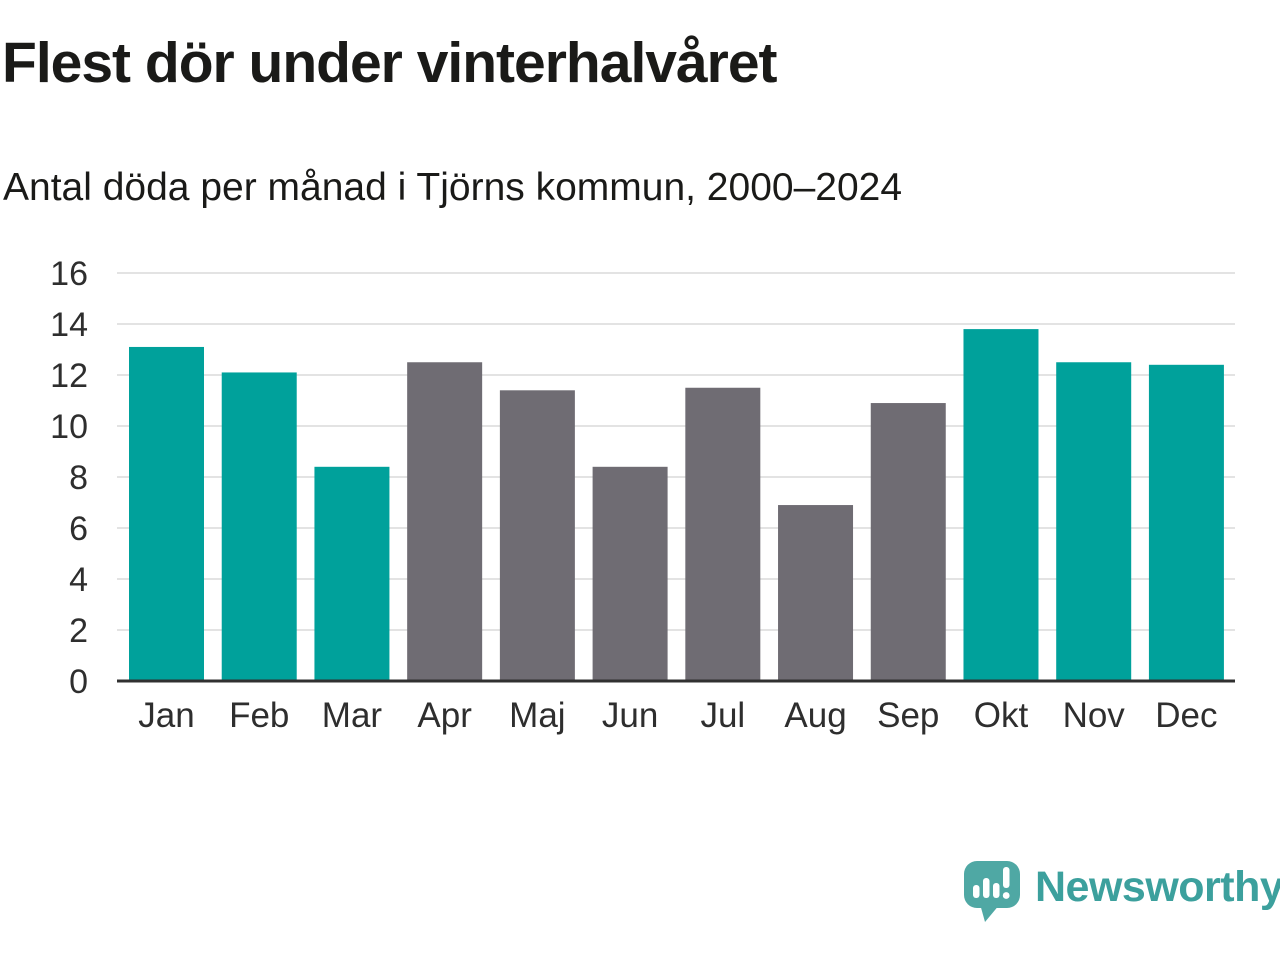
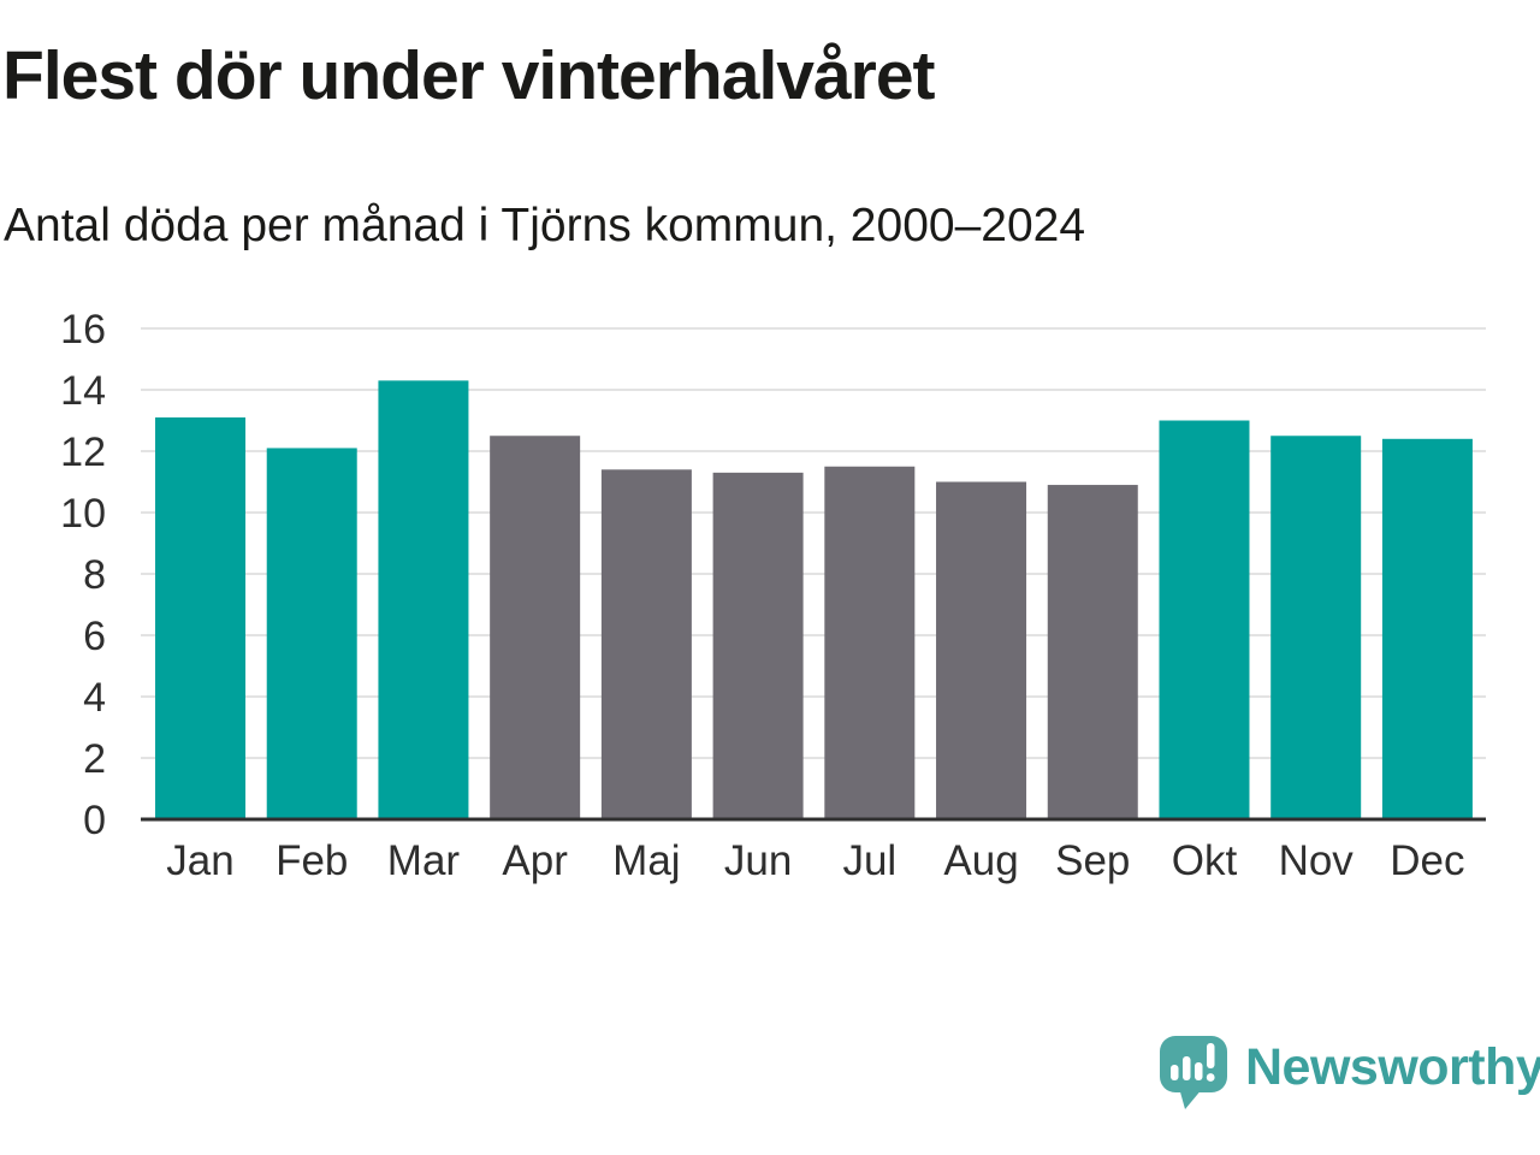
Mar: 8.4 -> 14.3
Jun: 8.4 -> 11.3
Aug: 6.9 -> 11.0
Okt: 13.8 -> 13.0
